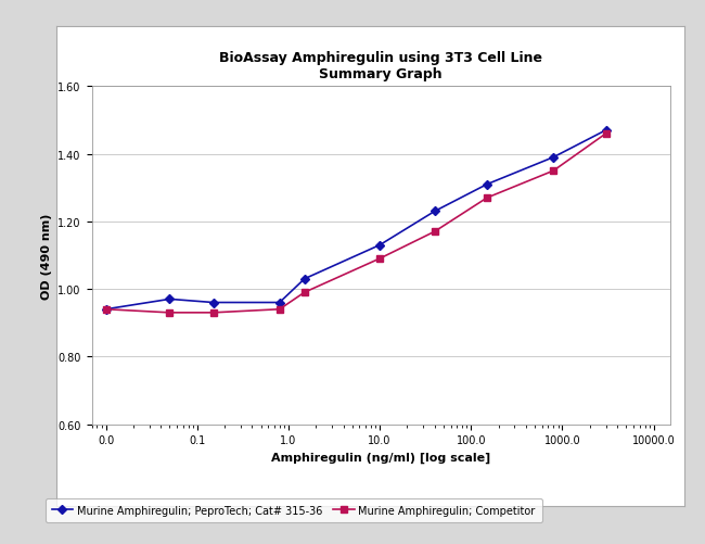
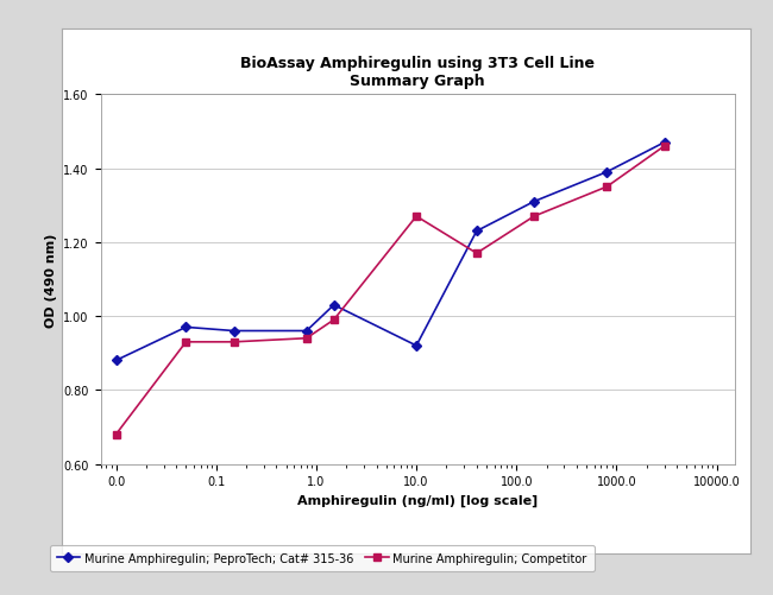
Murine Amphiregulin; PeproTech; Cat# 315-36/0.0: 0.94 -> 0.88
Murine Amphiregulin; Competitor/0.0: 0.94 -> 0.68
Murine Amphiregulin; PeproTech; Cat# 315-36/10.0: 1.13 -> 0.92
Murine Amphiregulin; Competitor/10.0: 1.09 -> 1.27
